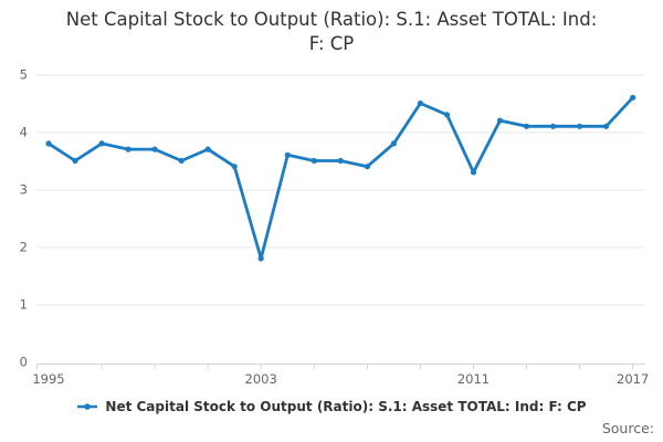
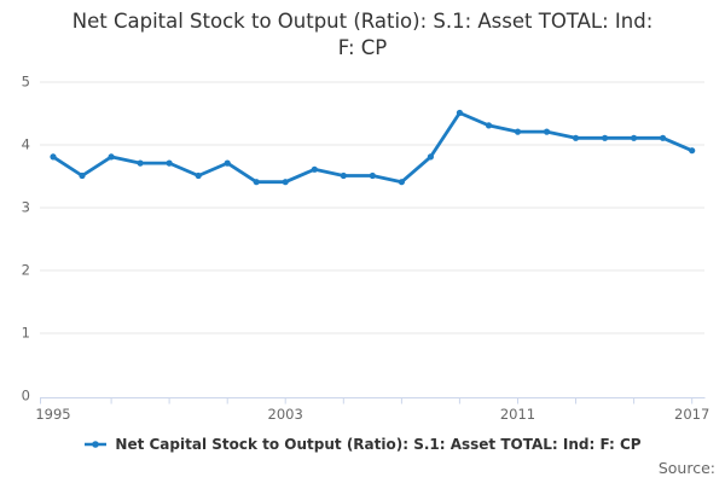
2003: 1.8 -> 3.4
2011: 3.3 -> 4.2
2017: 4.6 -> 3.9
